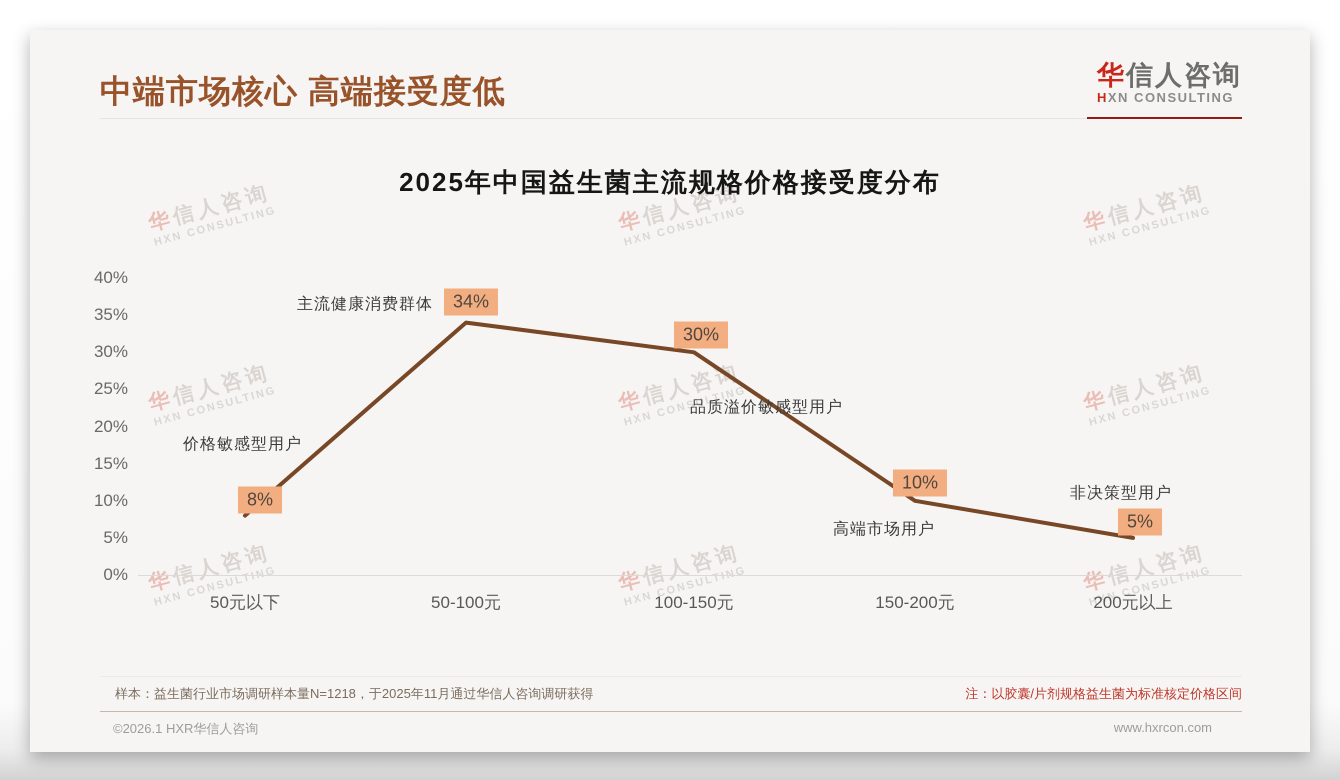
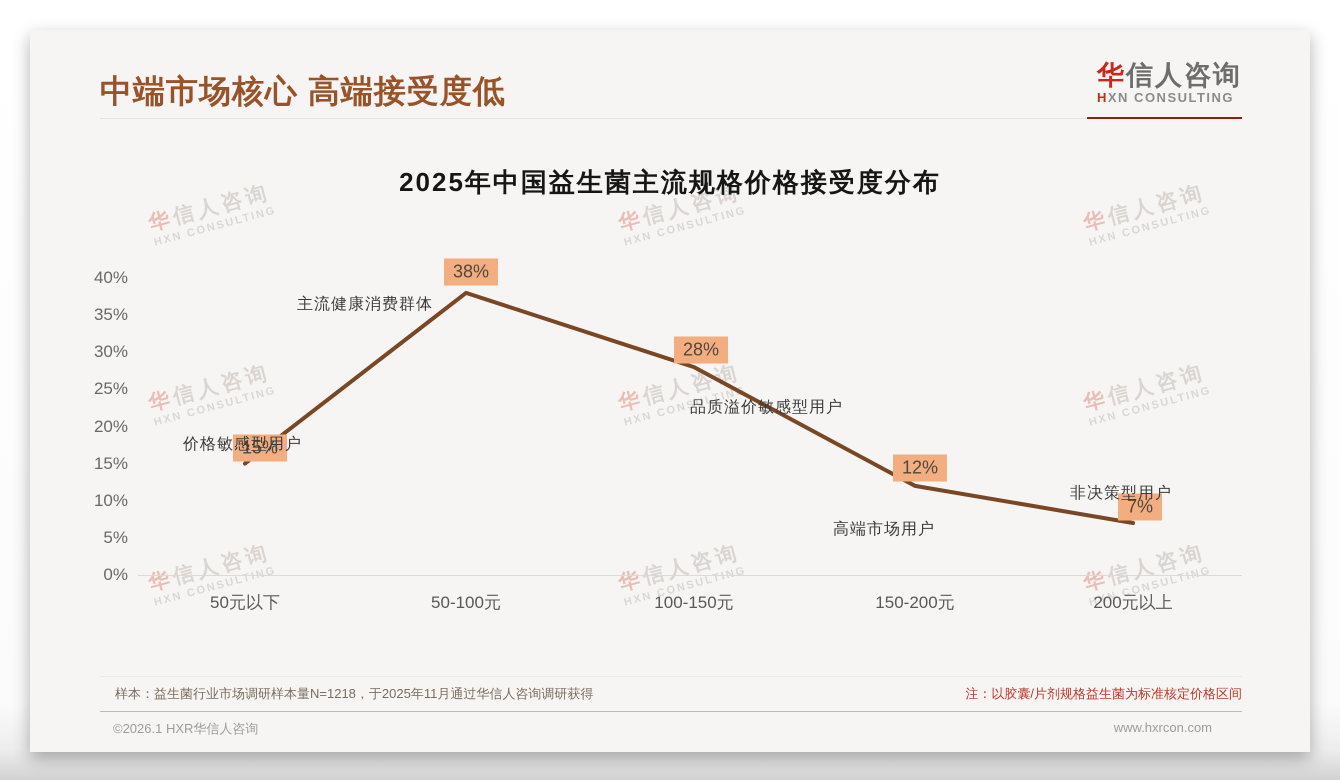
50元以下: 8% -> 15%
50-100元: 34% -> 38%
100-150元: 30% -> 28%
150-200元: 10% -> 12%
200元以上: 5% -> 7%
